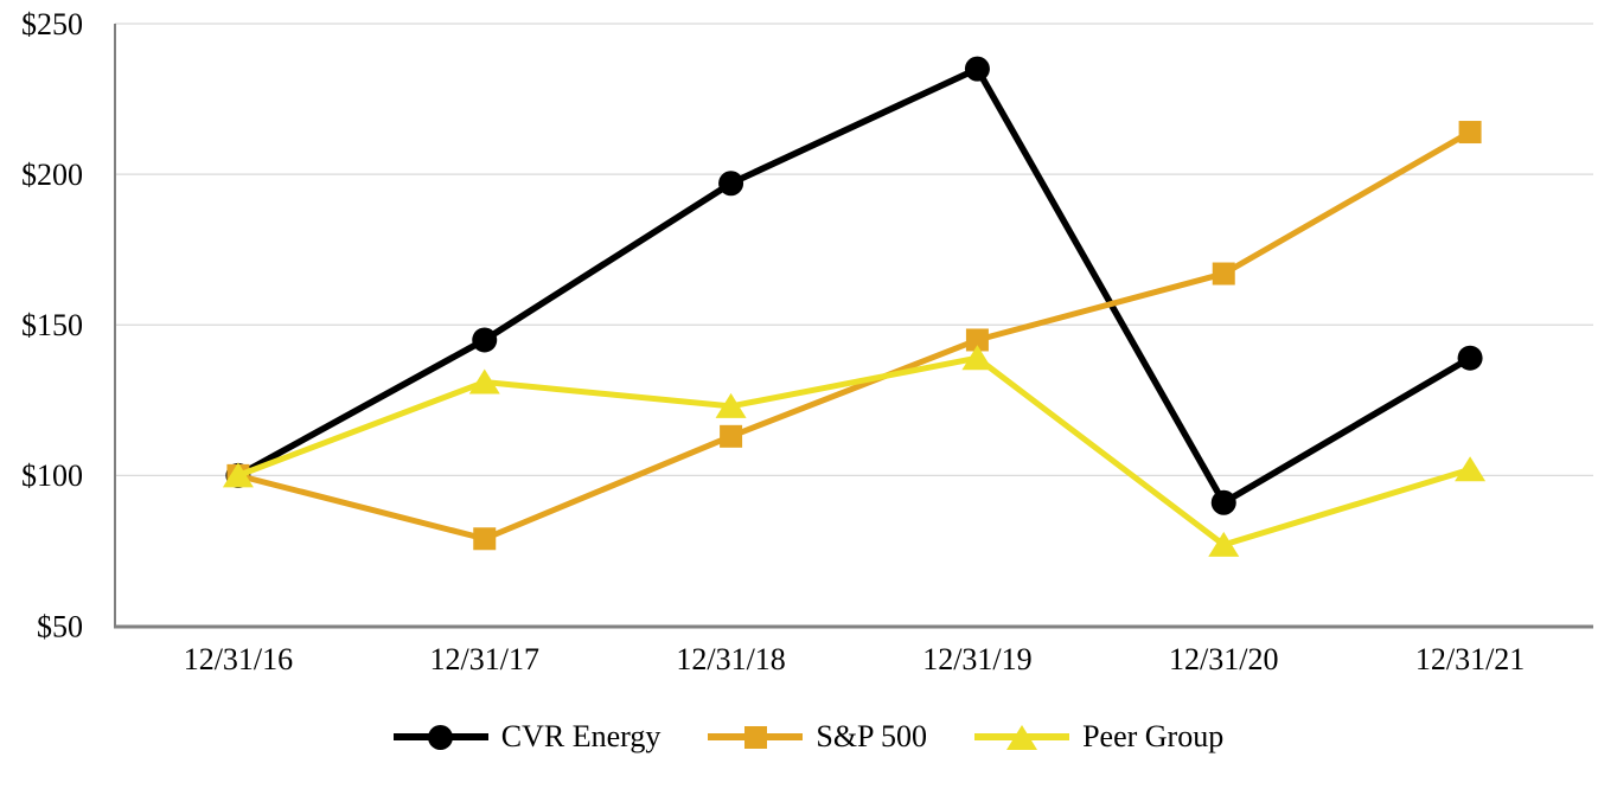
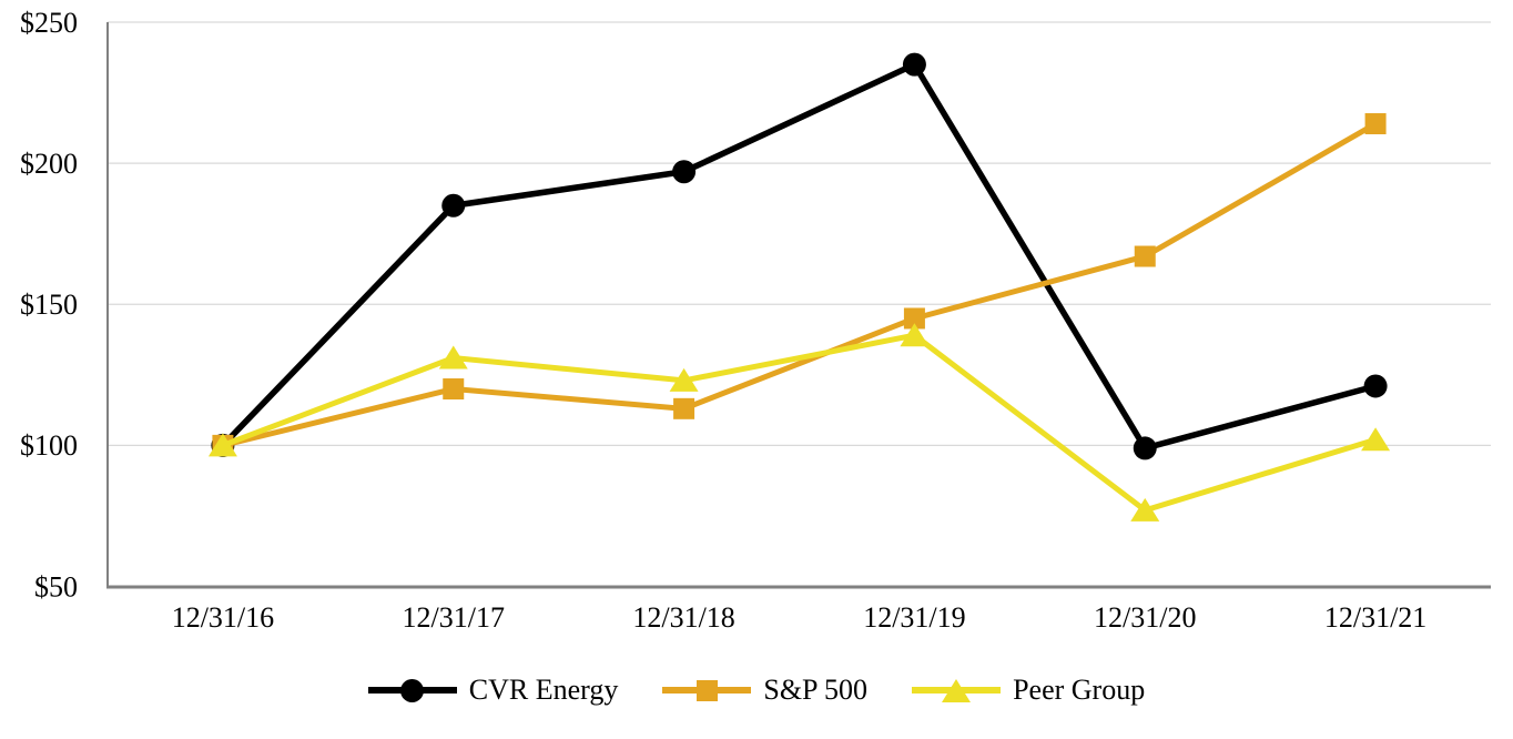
CVR Energy/12/31/17: $145 -> $185
S&P 500/12/31/17: $79 -> $120
CVR Energy/12/31/20: $91 -> $99
CVR Energy/12/31/21: $139 -> $121
